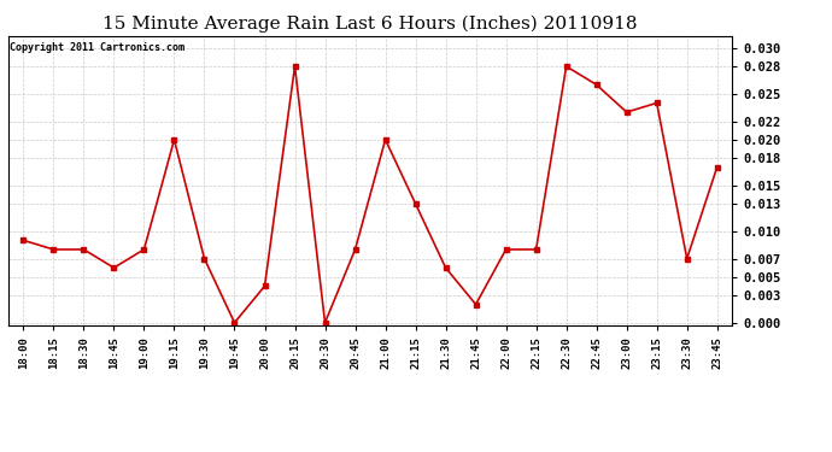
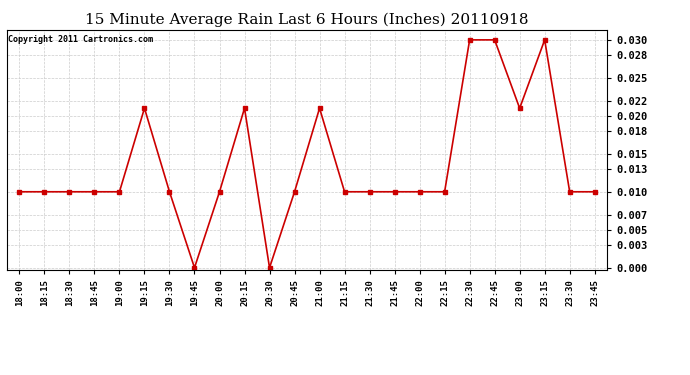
18:00: 0.009 -> 0.010
18:15: 0.008 -> 0.010
18:30: 0.008 -> 0.010
18:45: 0.006 -> 0.010
19:00: 0.008 -> 0.010
19:15: 0.020 -> 0.021
19:30: 0.007 -> 0.010
20:00: 0.004 -> 0.010
20:15: 0.028 -> 0.021
20:45: 0.008 -> 0.010
21:00: 0.020 -> 0.021
21:15: 0.013 -> 0.010
21:30: 0.006 -> 0.010
21:45: 0.002 -> 0.010
22:00: 0.008 -> 0.010
22:15: 0.008 -> 0.010
22:30: 0.028 -> 0.030
22:45: 0.026 -> 0.030
23:00: 0.023 -> 0.021
23:15: 0.024 -> 0.030
23:30: 0.007 -> 0.010
23:45: 0.017 -> 0.010
